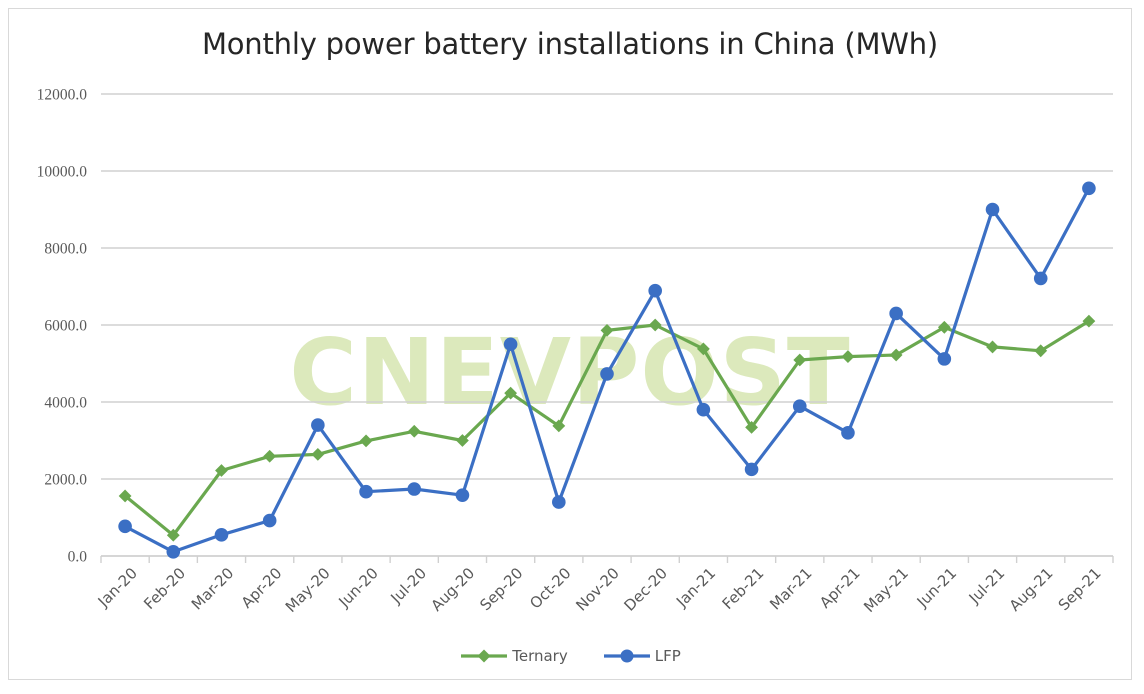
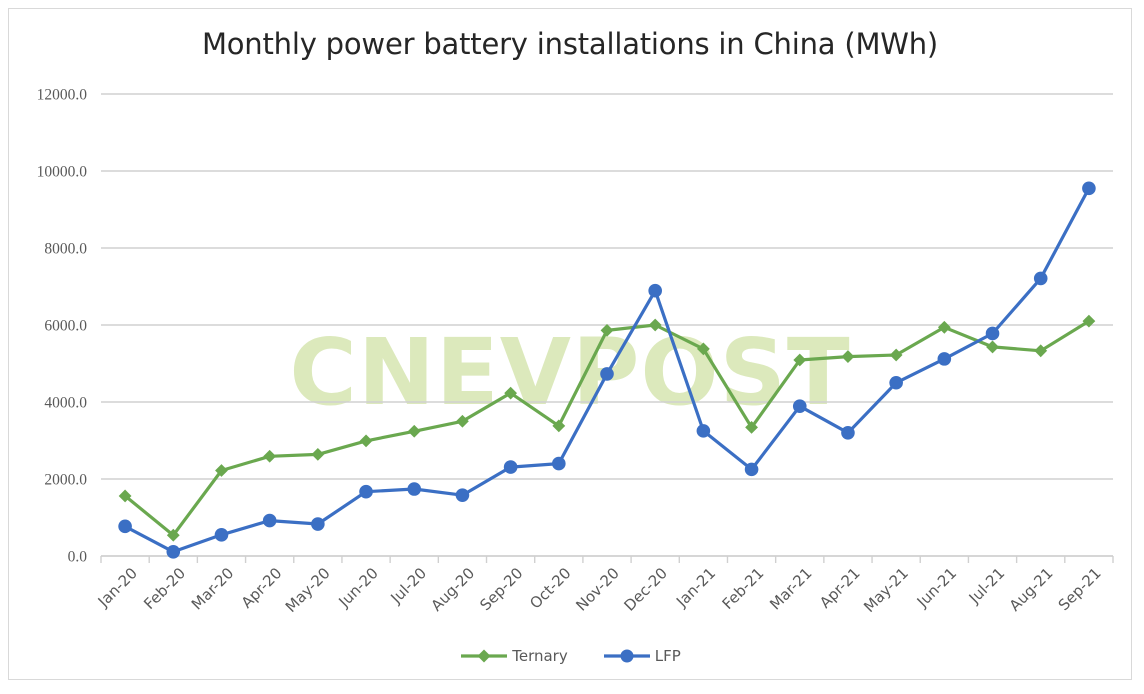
LFP/May-20: 3400 -> 800
Ternary/Aug-20: 3000 -> 3500
LFP/Sep-20: 5500 -> 2300
LFP/Oct-20: 1400 -> 2400
LFP/Jan-21: 3800 -> 3200
LFP/May-21: 6300 -> 4500
LFP/Jul-21: 9000 -> 5800
